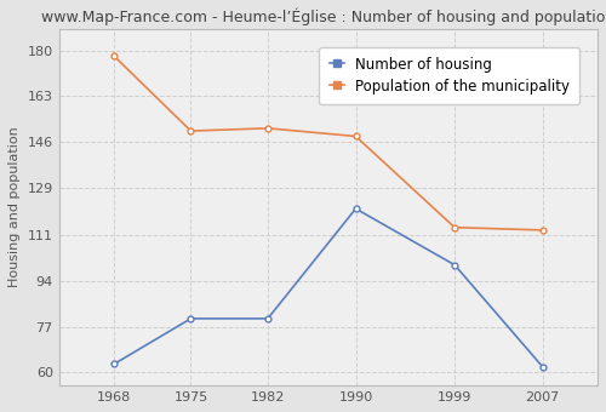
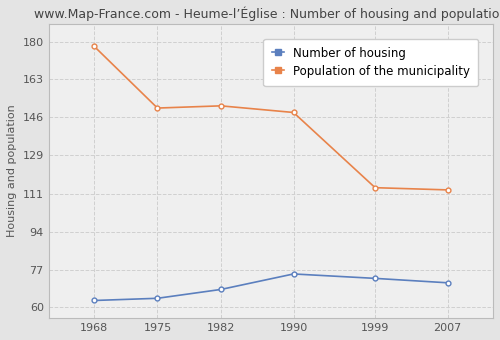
Number of housing/1975: 80 -> 64
Number of housing/1982: 80 -> 68
Number of housing/1990: 121 -> 75
Number of housing/1999: 100 -> 73
Number of housing/2007: 62 -> 71
